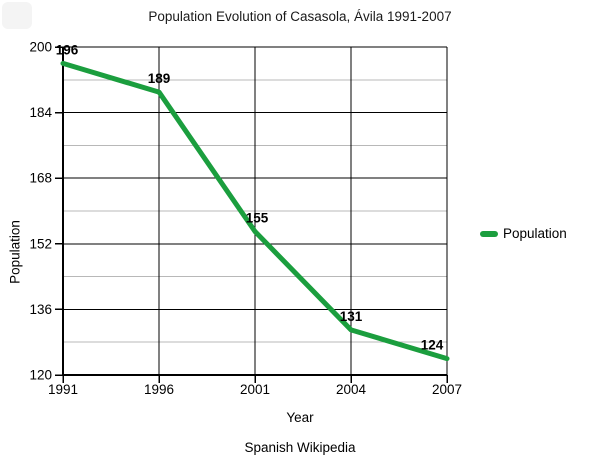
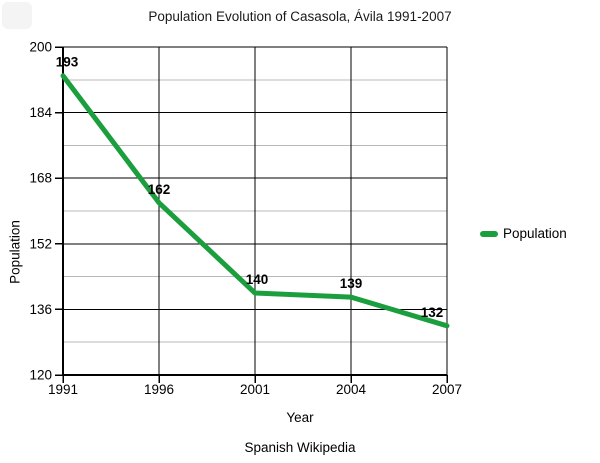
1991: 196 -> 193
1996: 189 -> 162
2001: 155 -> 140
2004: 131 -> 139
2007: 124 -> 132
